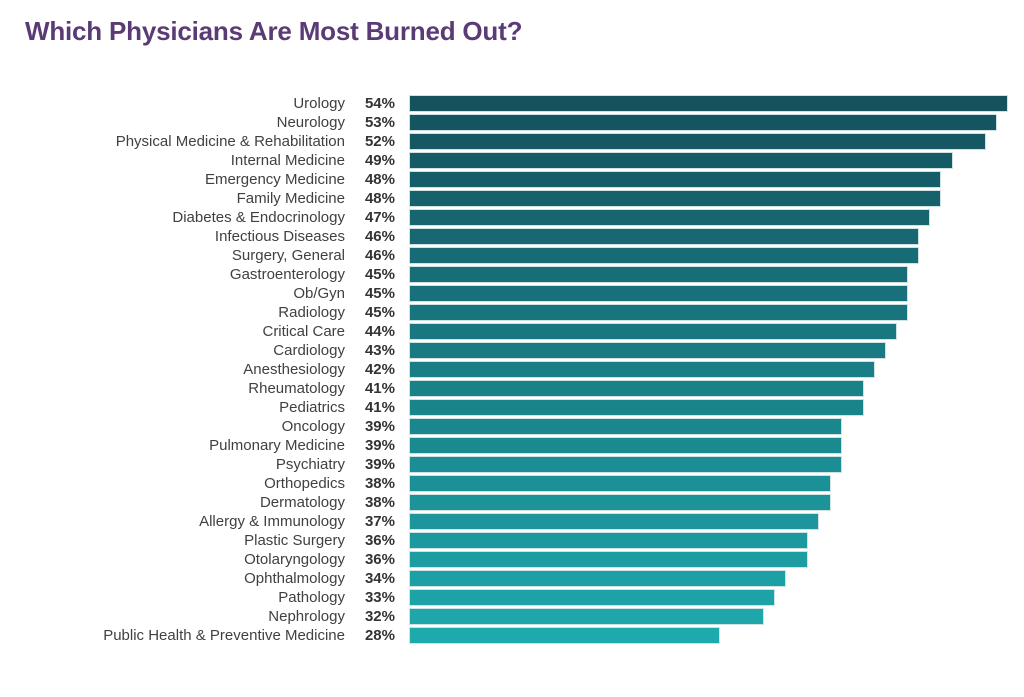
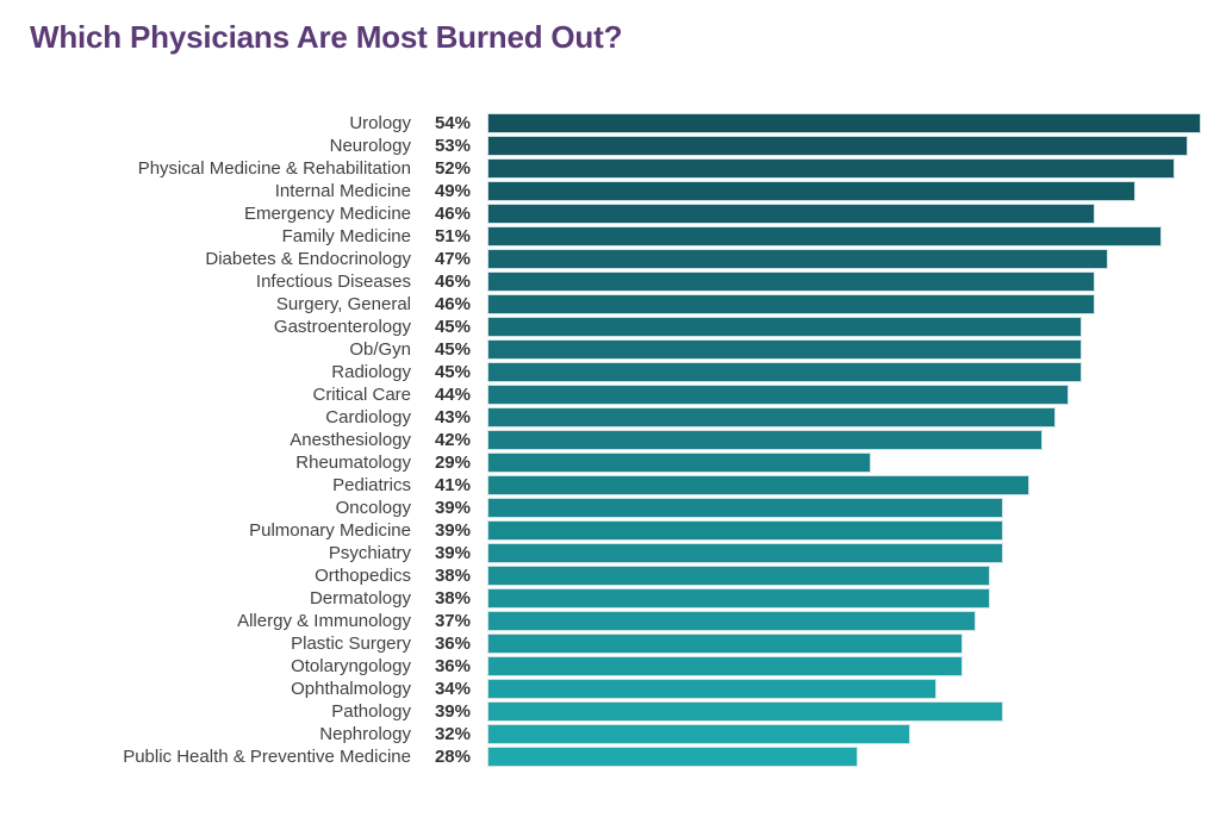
Emergency Medicine: 48% -> 46%
Family Medicine: 48% -> 51%
Rheumatology: 41% -> 29%
Pathology: 33% -> 39%
